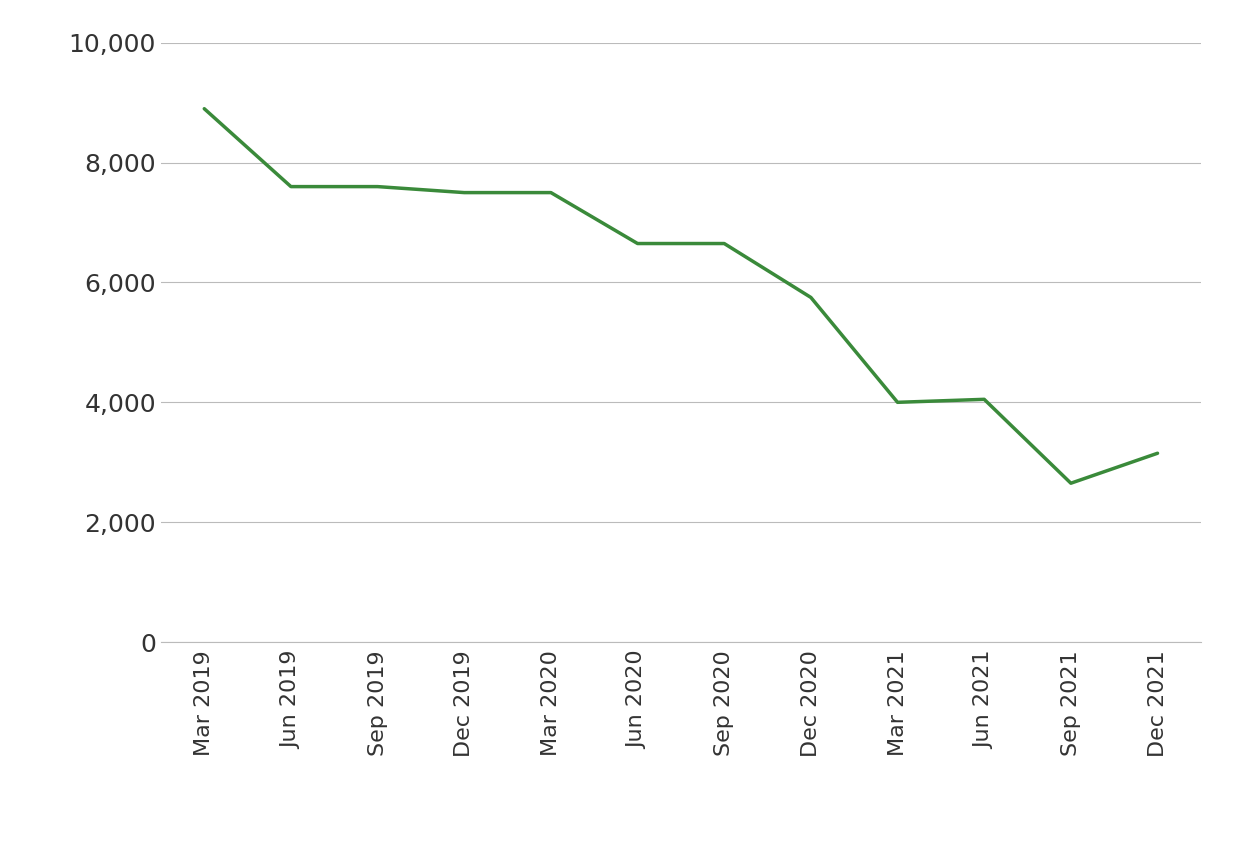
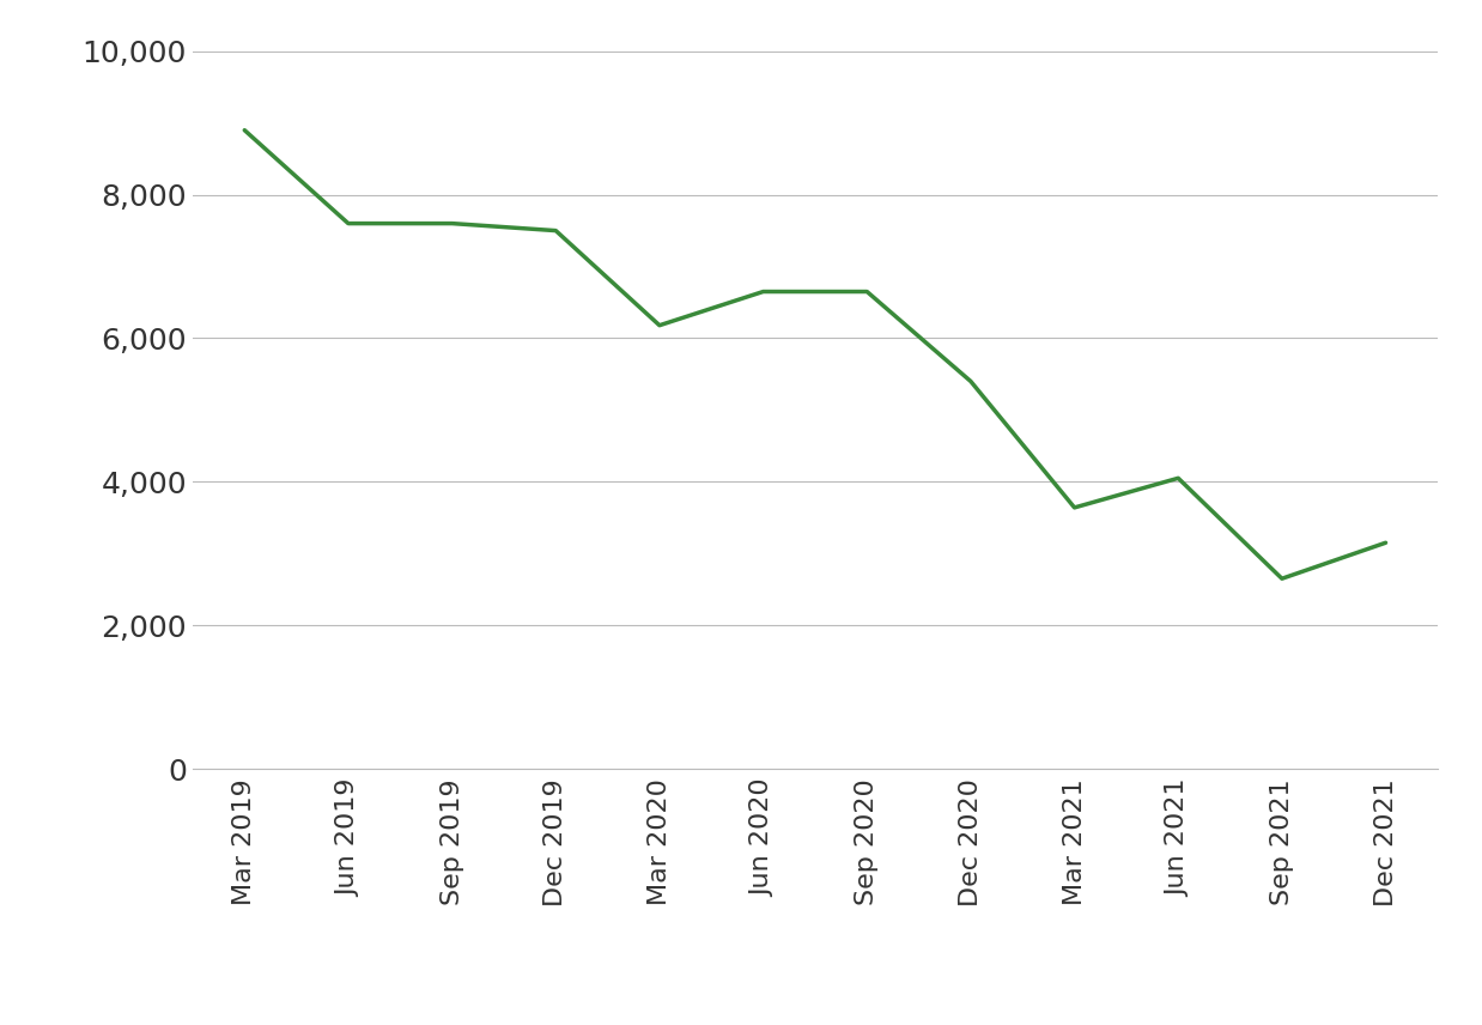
Mar 2020: 7,500 -> 6,180
Dec 2020: 5,750 -> 5,400
Mar 2021: 4,000 -> 3,640
